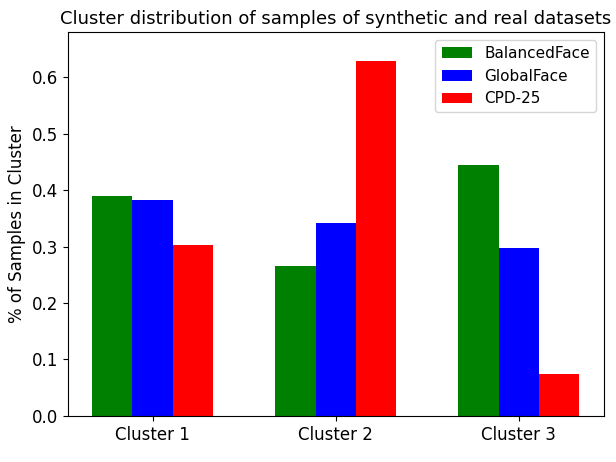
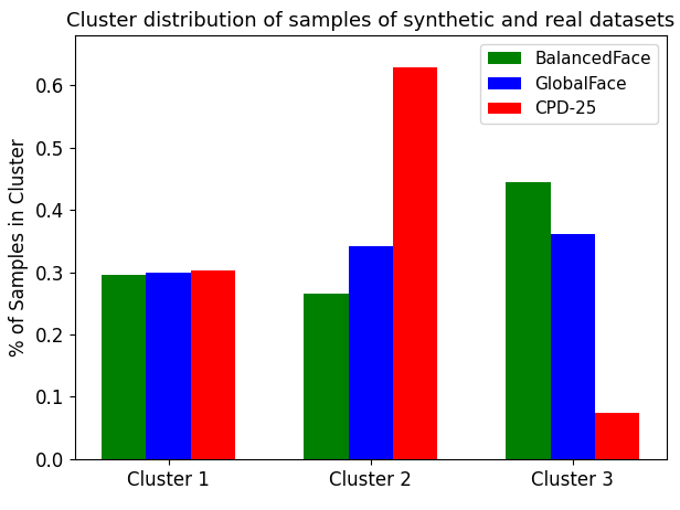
BalancedFace/Cluster 1: 0.390 -> 0.295
GlobalFace/Cluster 1: 0.382 -> 0.299
GlobalFace/Cluster 3: 0.298 -> 0.362
